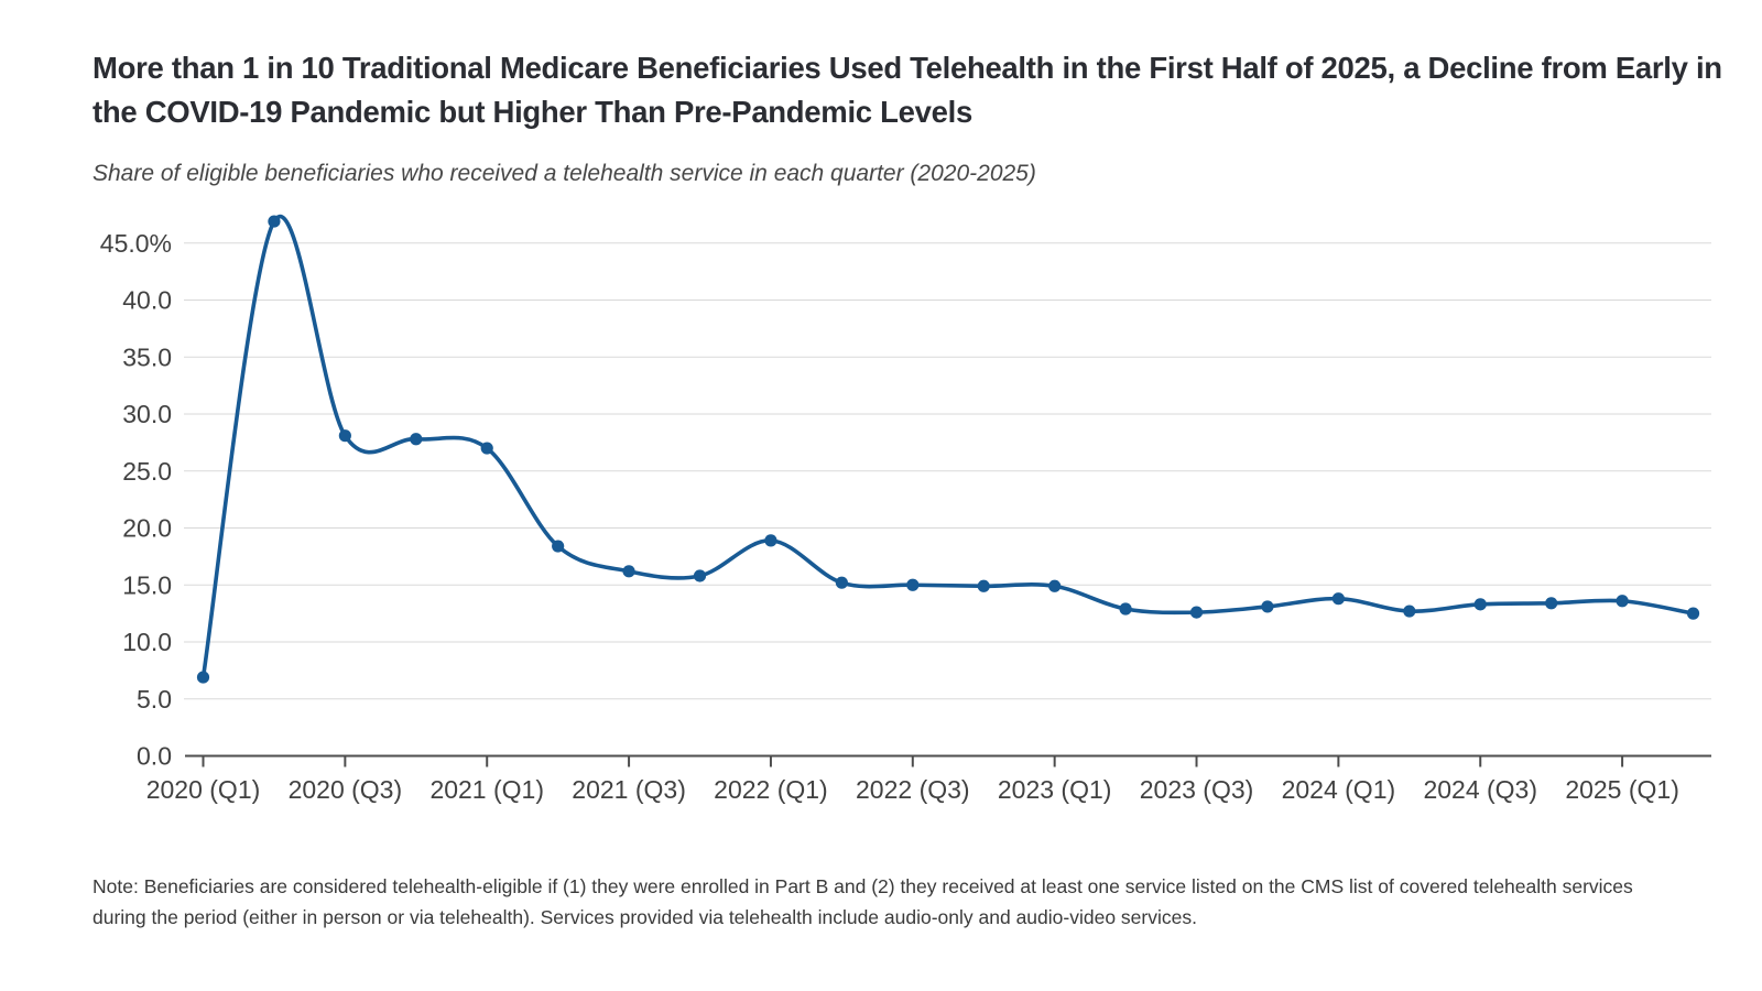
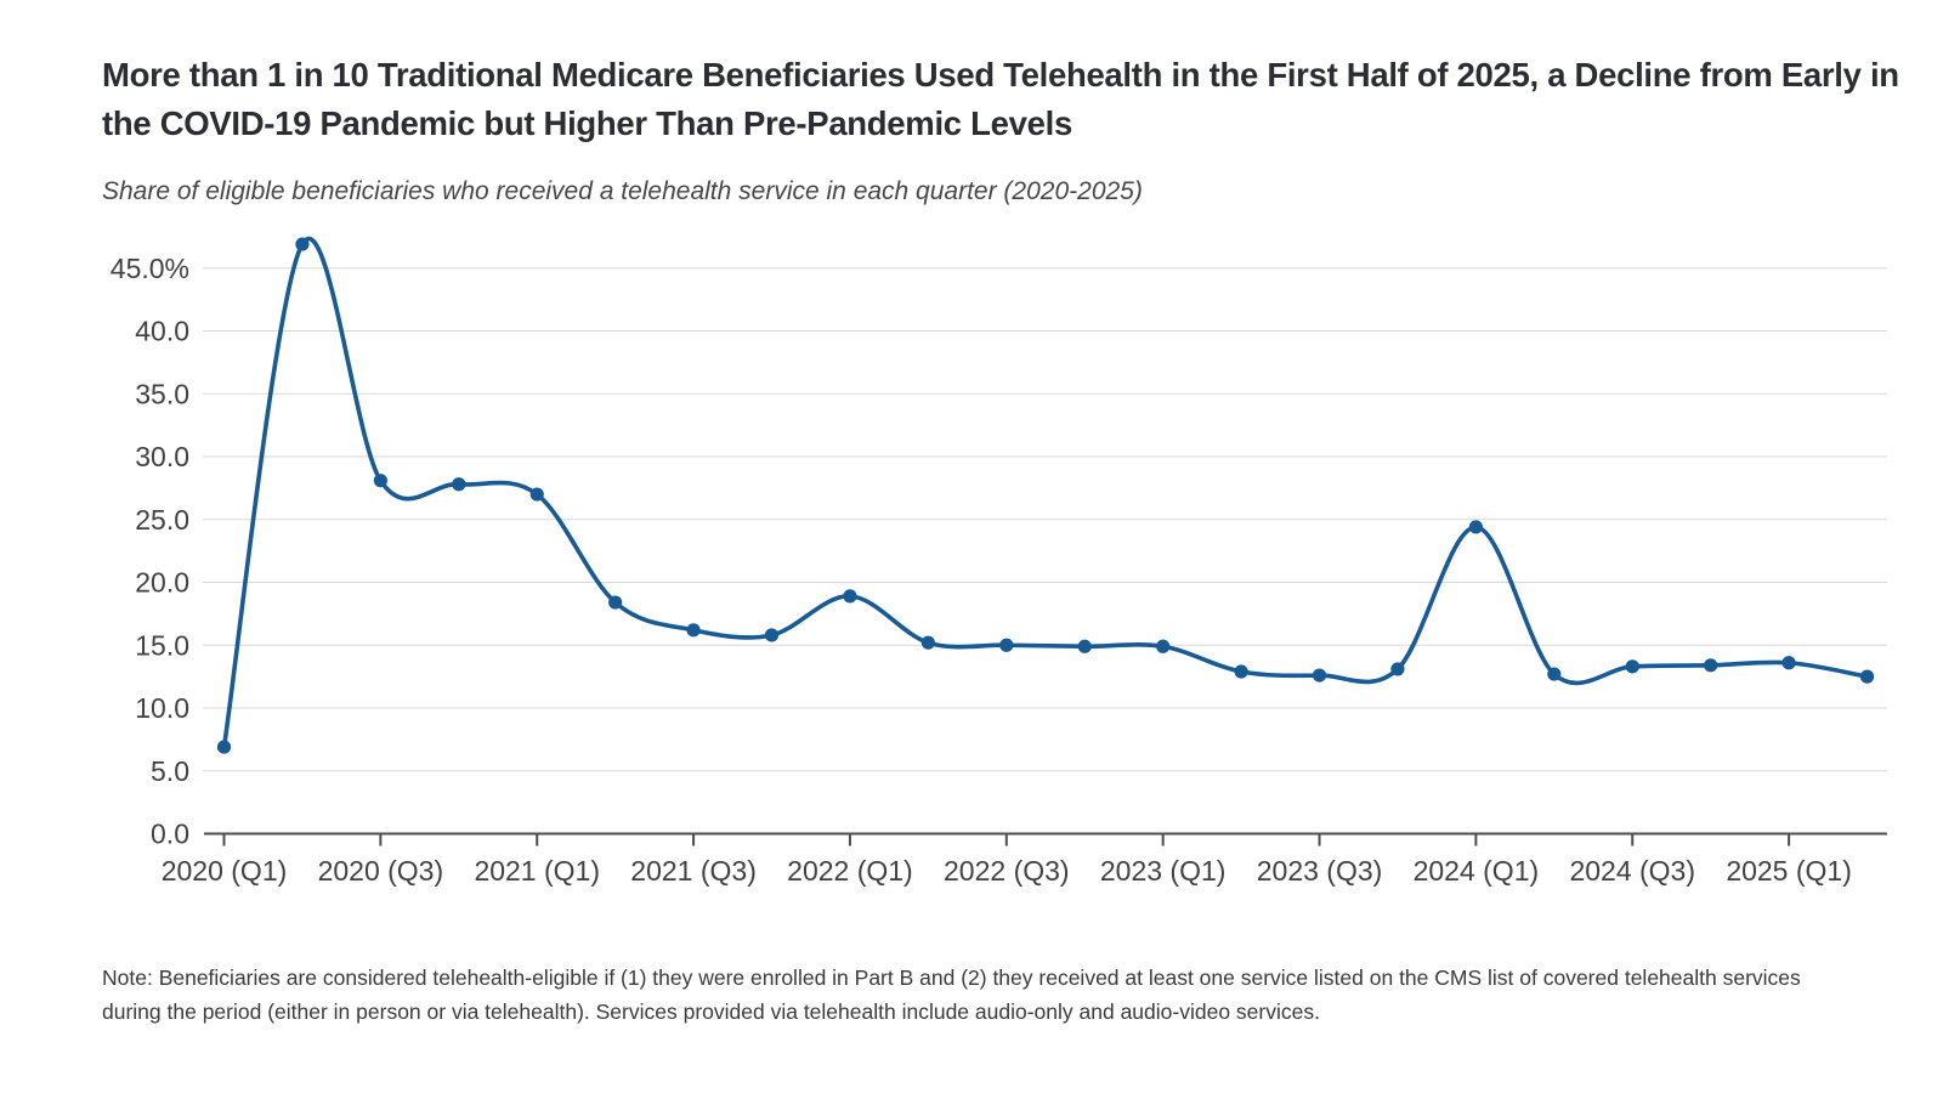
2024 (Q1): 13.8% -> 24.4%
